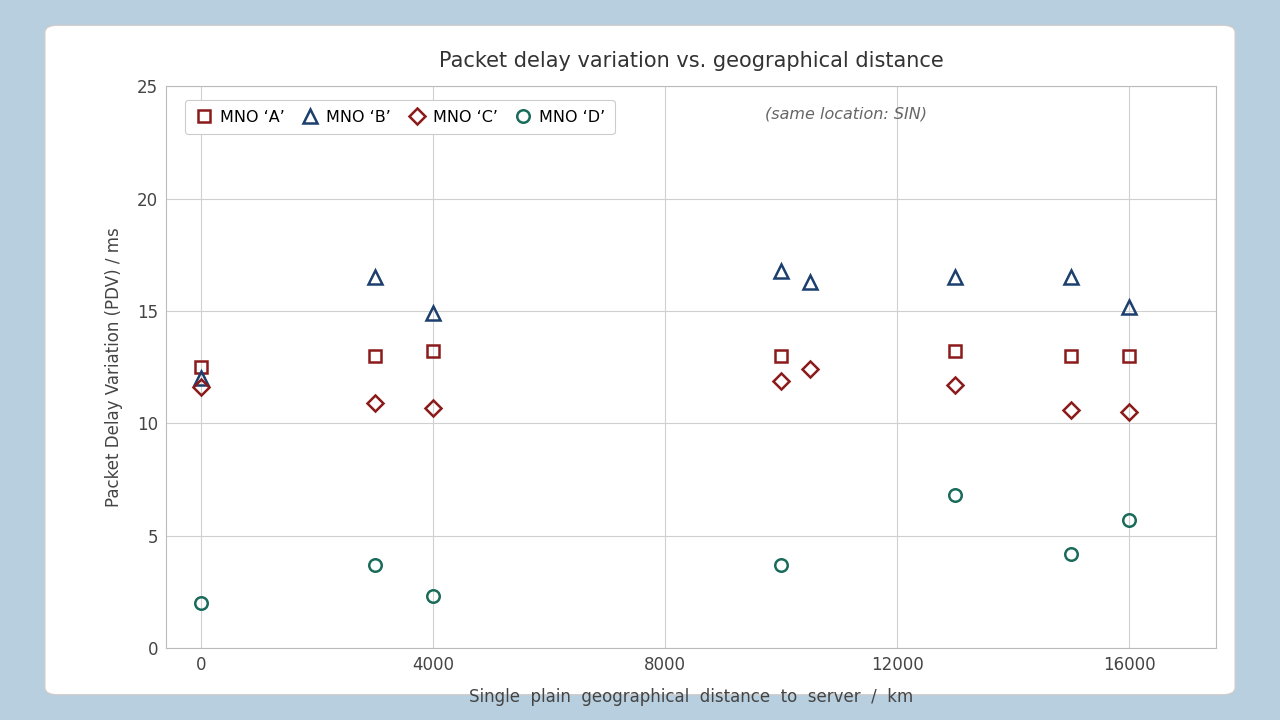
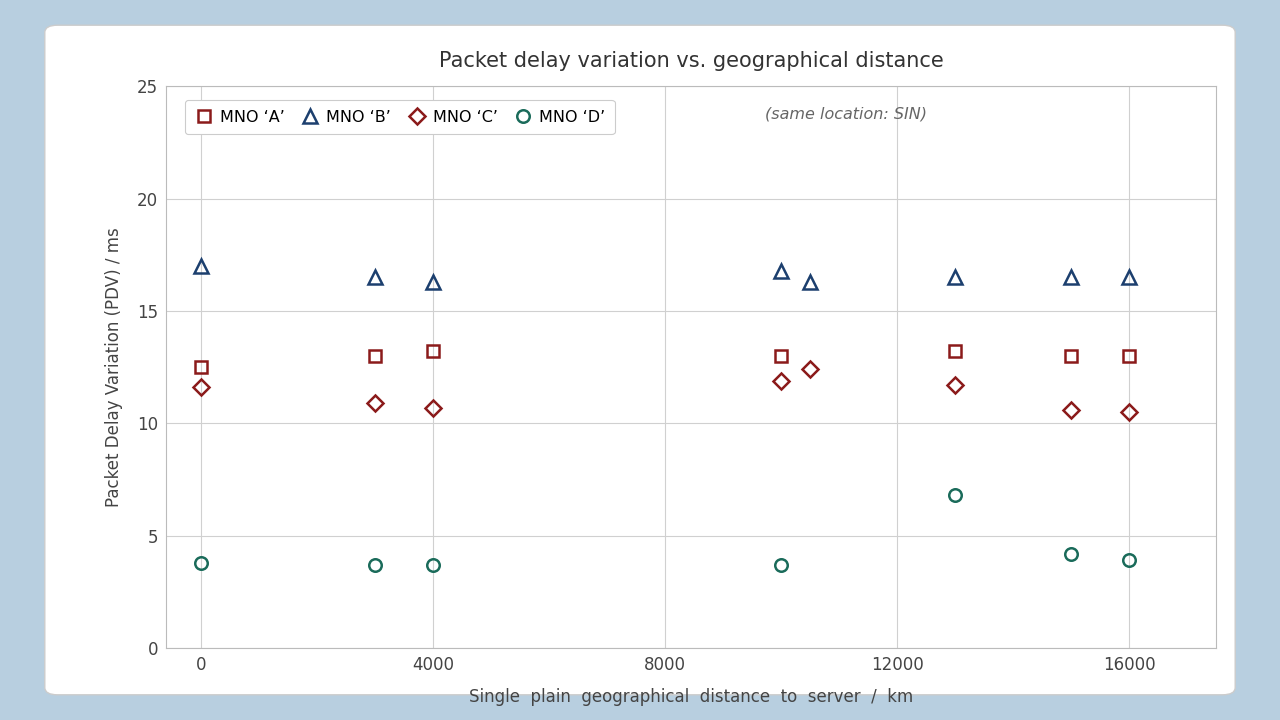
MNO ‘B’/0: 12.0 -> 17.0
MNO ‘D’/0: 2.0 -> 3.8
MNO ‘B’/4000: 14.9 -> 16.3
MNO ‘D’/4000: 2.3 -> 3.7
MNO ‘B’/16000: 15.2 -> 16.5
MNO ‘D’/16000: 5.7 -> 3.9
